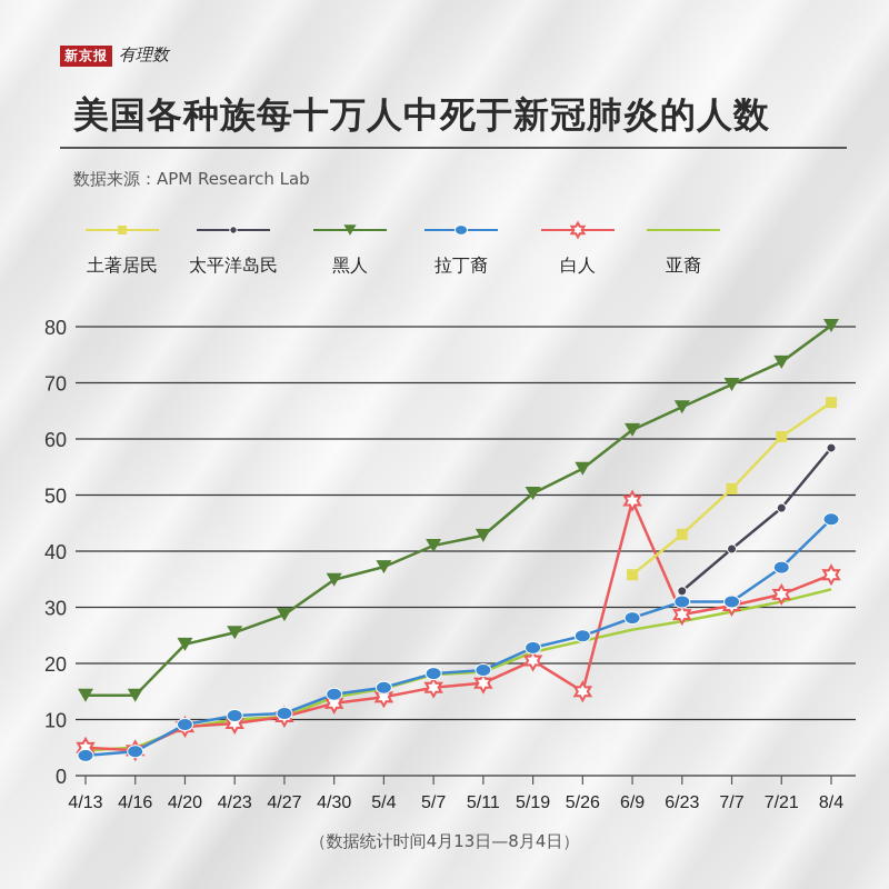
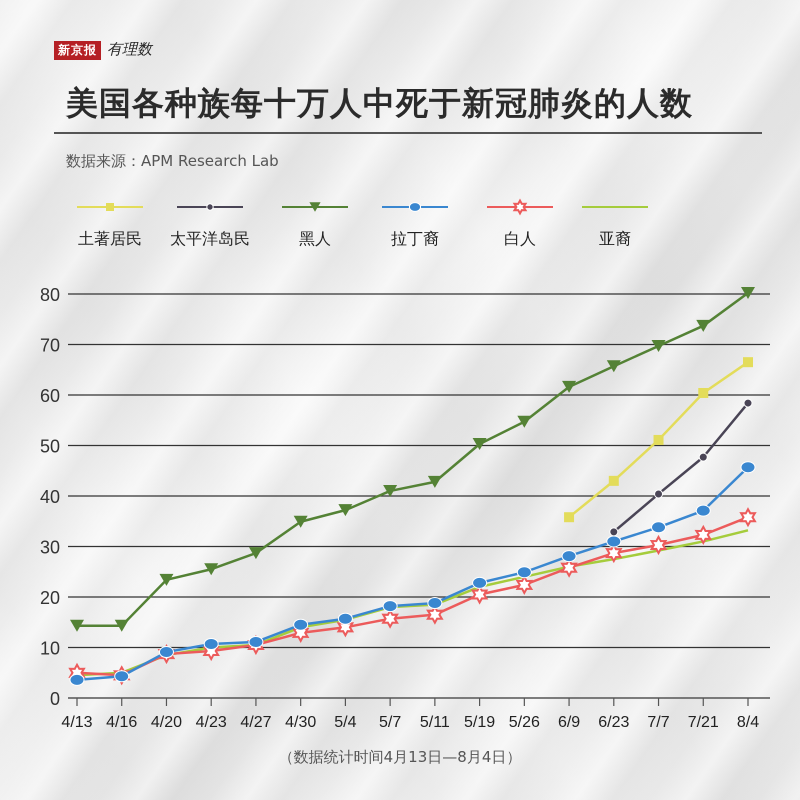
白人/5/26: 15 -> 22
白人/6/9: 49 -> 26
拉丁裔/7/7: 31 -> 34
